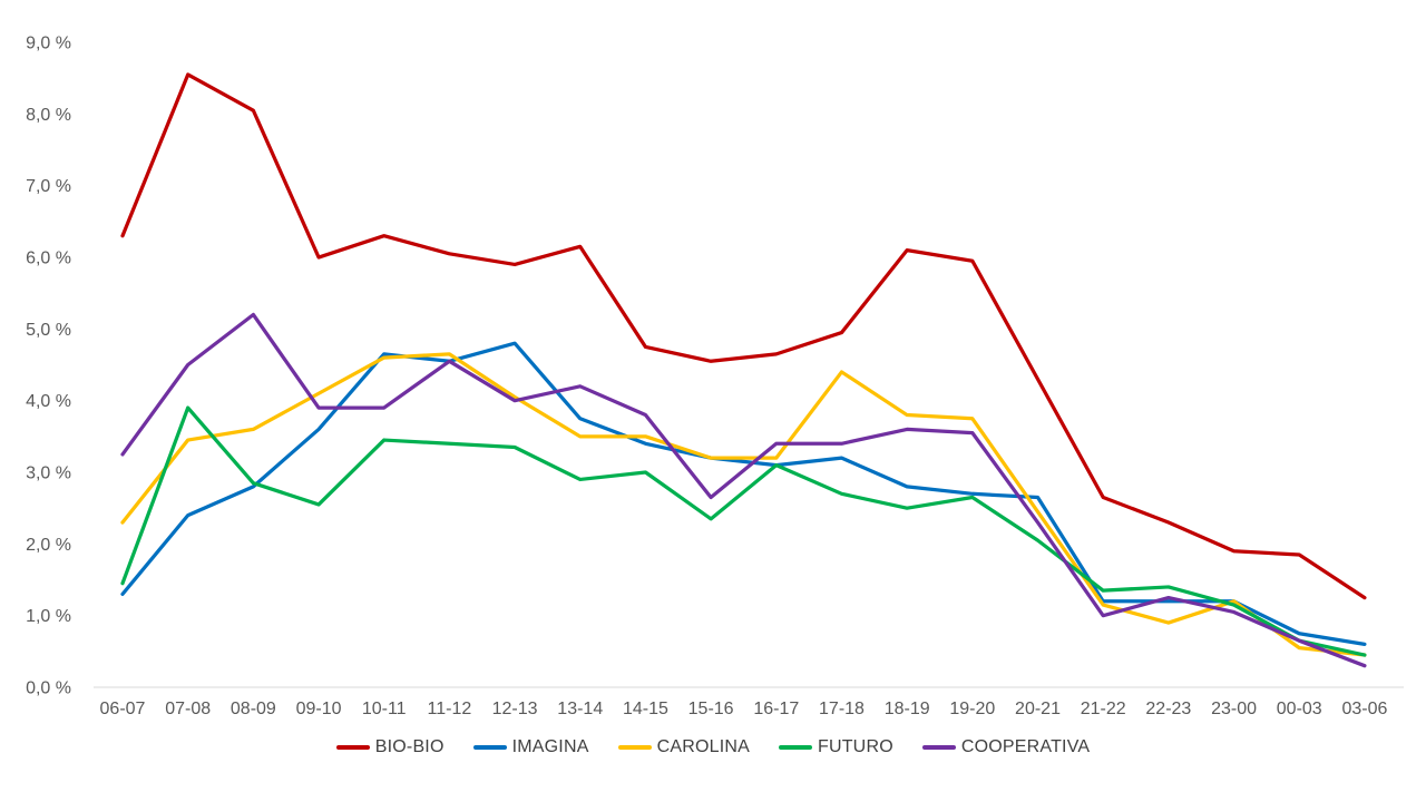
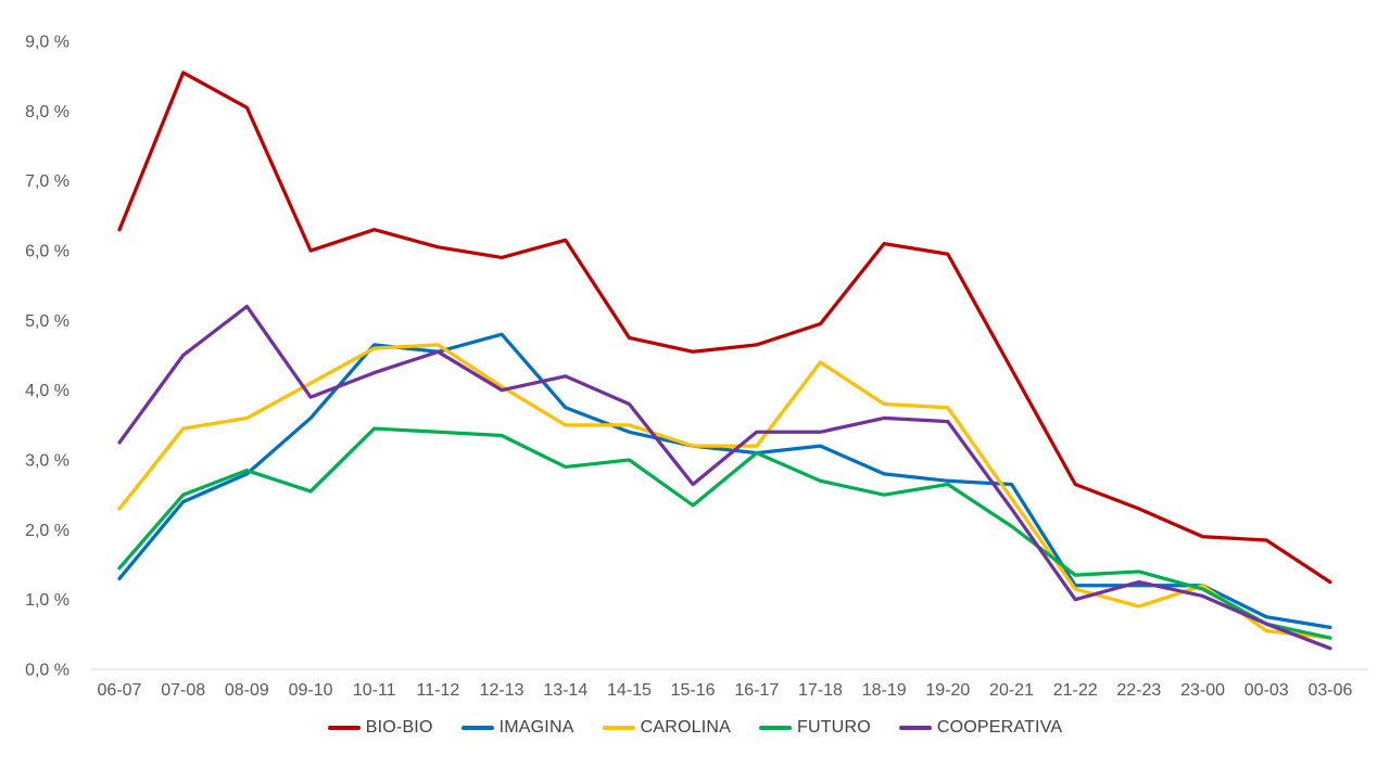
FUTURO/07-08: 3,9% -> 2,5%
COOPERATIVA/10-11: 3,9% -> 4,2%
